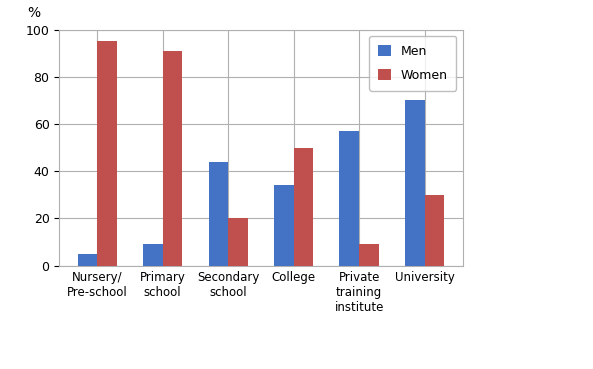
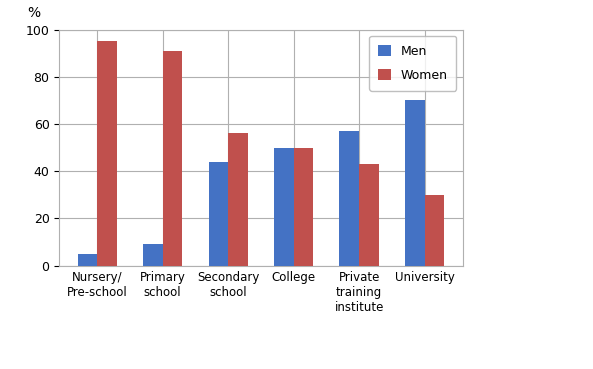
Women/Secondary school: 20 -> 56
Men/College: 34 -> 50
Women/Private training institute: 9 -> 43
